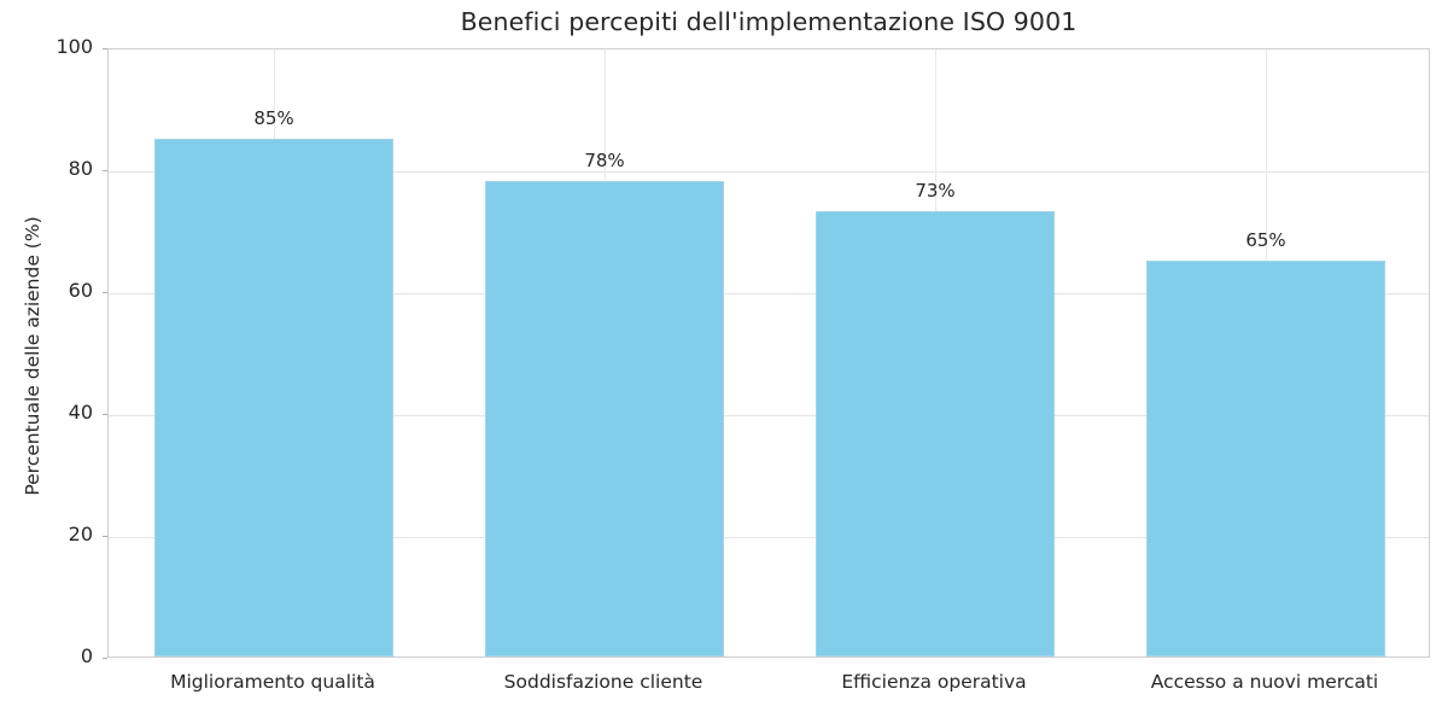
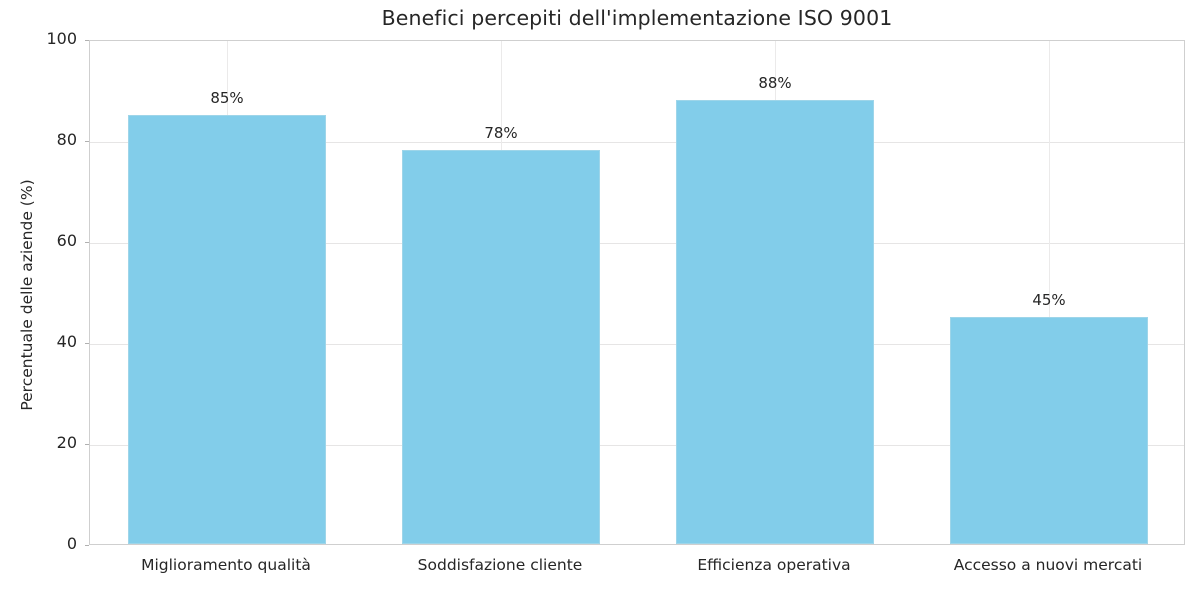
Efficienza operativa: 73% -> 88%
Accesso a nuovi mercati: 65% -> 45%
